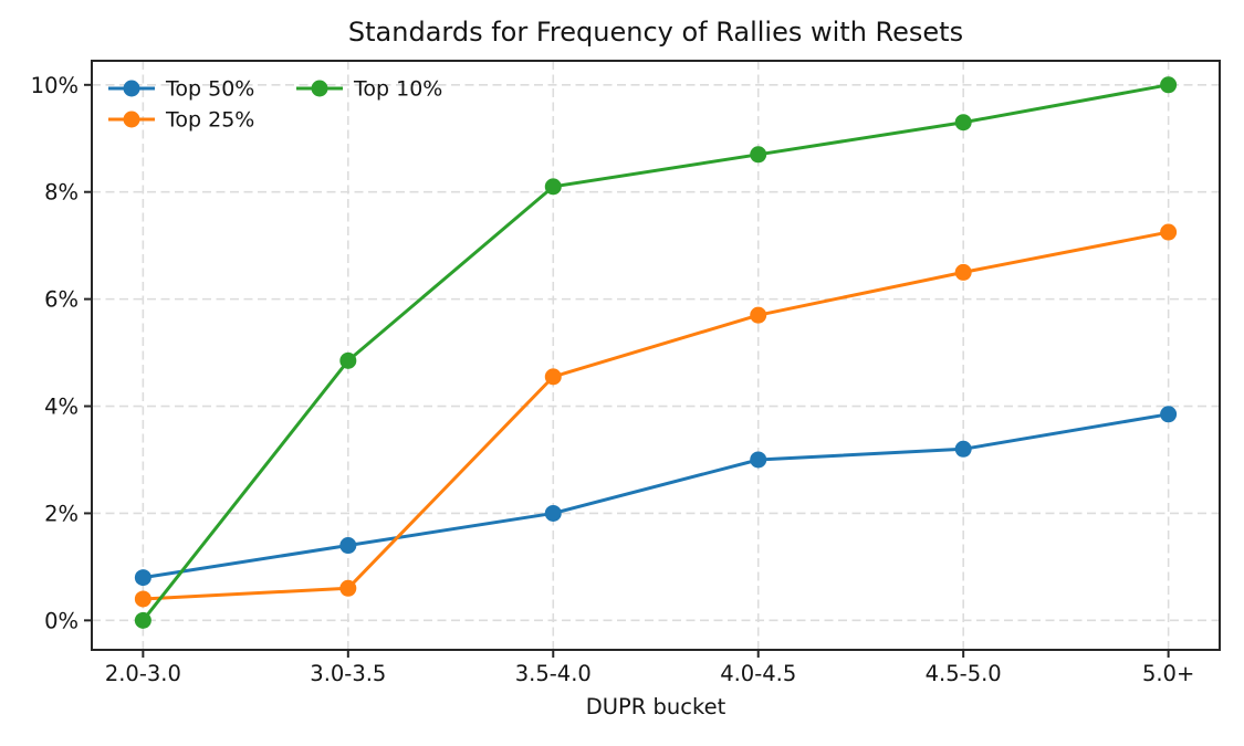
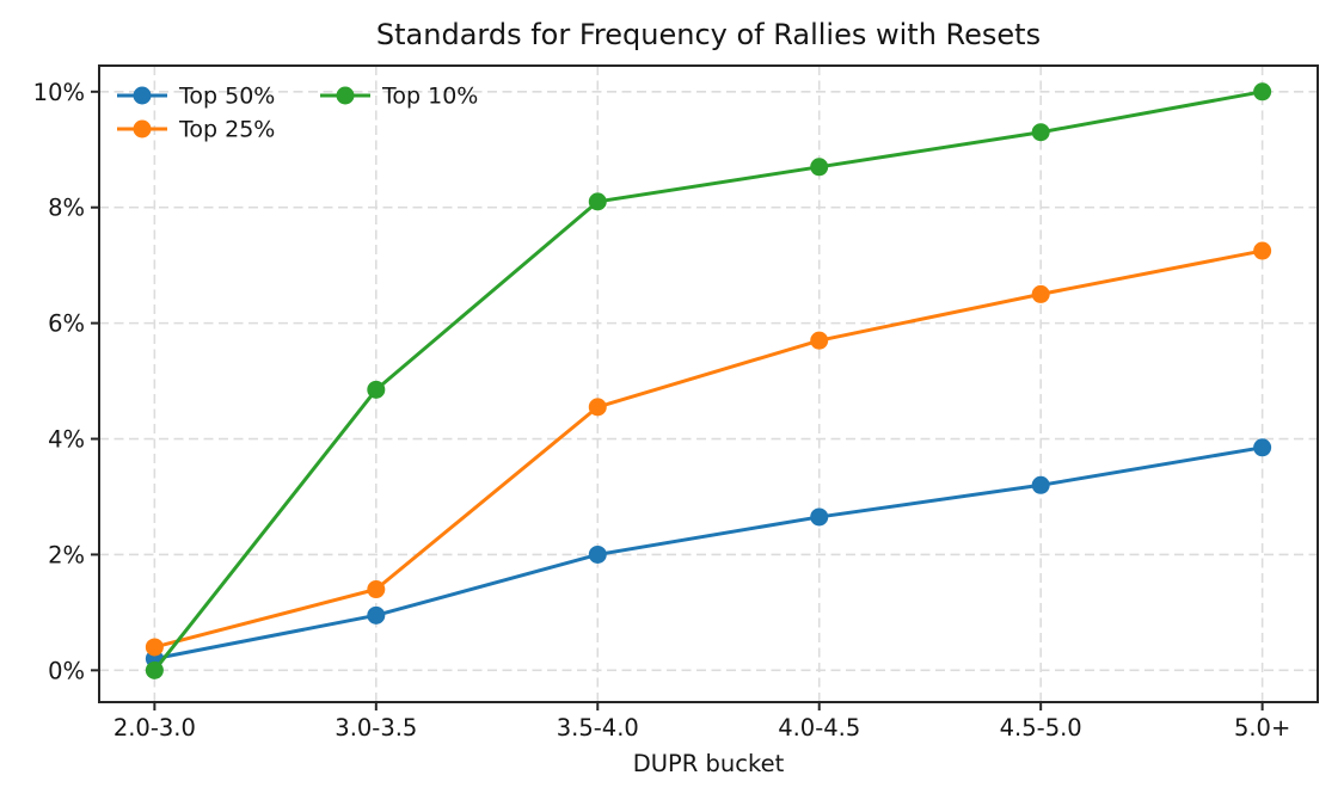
Top 50%/2.0-3.0: 0.8% -> 0.2%
Top 50%/3.0-3.5: 1.4% -> 0.9%
Top 25%/3.0-3.5: 0.6% -> 1.4%
Top 50%/4.0-4.5: 3.0% -> 2.6%
